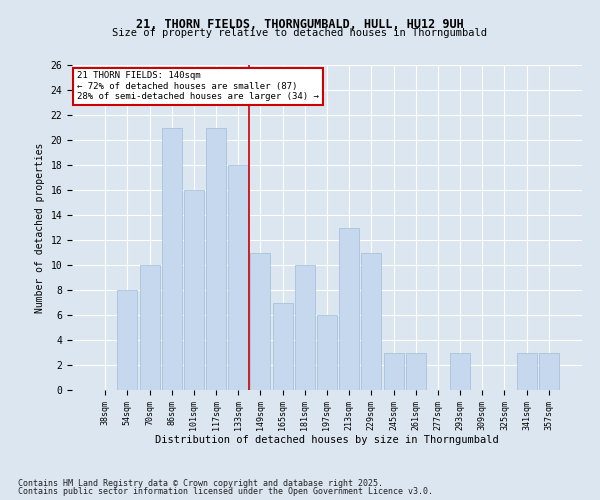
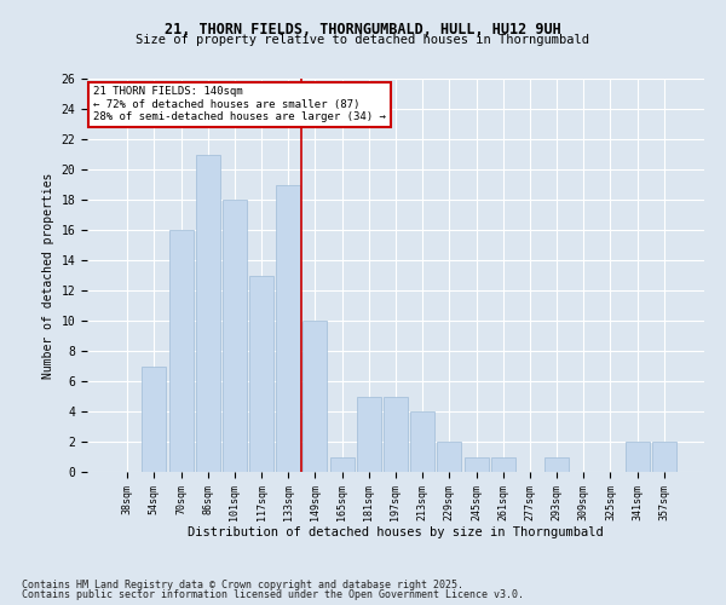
54sqm: 8 -> 7
70sqm: 10 -> 16
101sqm: 16 -> 18
117sqm: 21 -> 13
133sqm: 18 -> 19
149sqm: 11 -> 10
165sqm: 7 -> 1
181sqm: 10 -> 5
197sqm: 6 -> 5
213sqm: 13 -> 4
229sqm: 11 -> 2
245sqm: 3 -> 1
261sqm: 3 -> 1
293sqm: 3 -> 1
341sqm: 3 -> 2
357sqm: 3 -> 2
